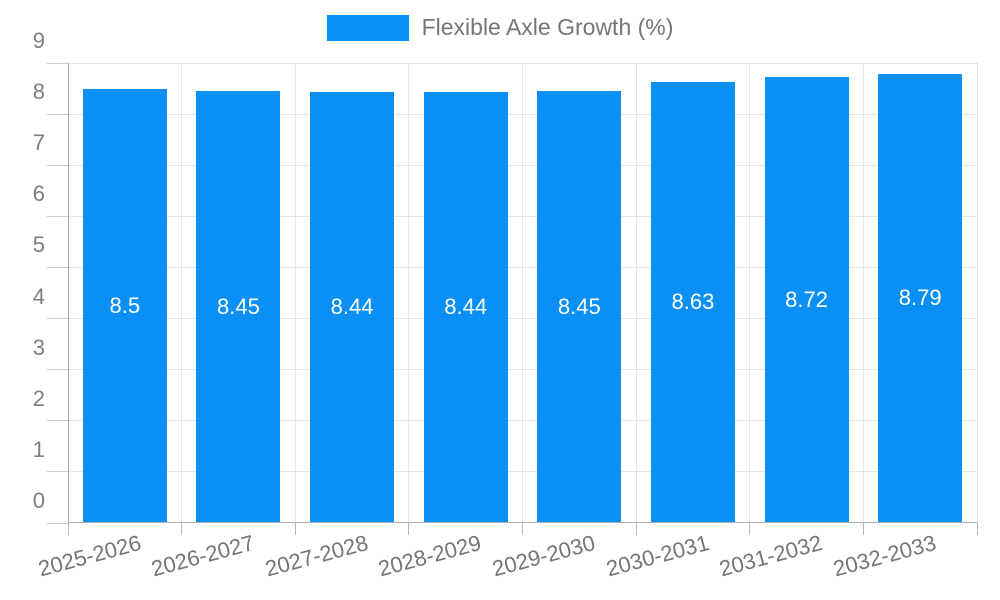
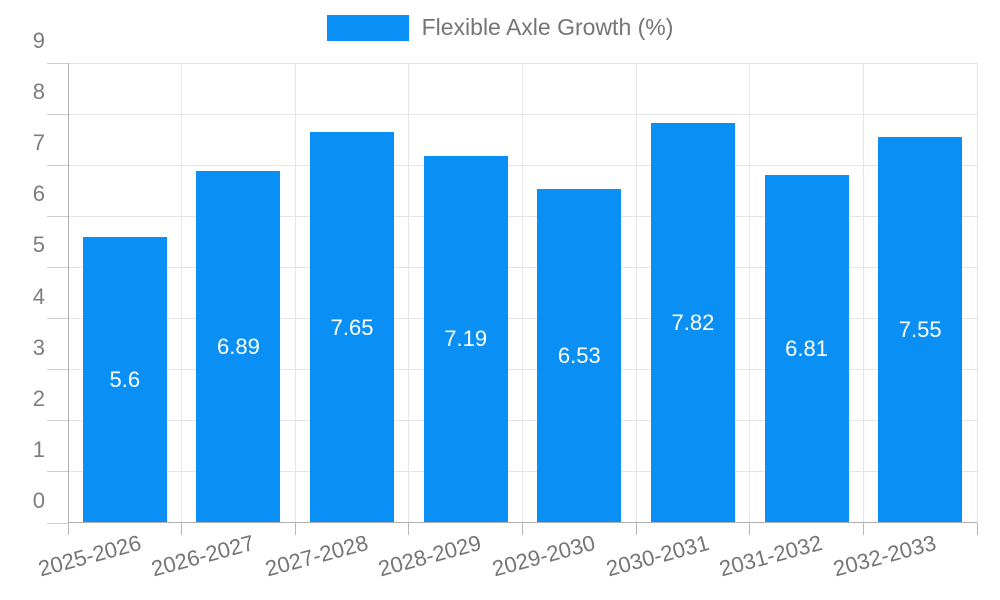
2025-2026: 8.5 -> 5.6
2026-2027: 8.45 -> 6.89
2027-2028: 8.44 -> 7.65
2028-2029: 8.44 -> 7.19
2029-2030: 8.45 -> 6.53
2030-2031: 8.63 -> 7.82
2031-2032: 8.72 -> 6.81
2032-2033: 8.79 -> 7.55
